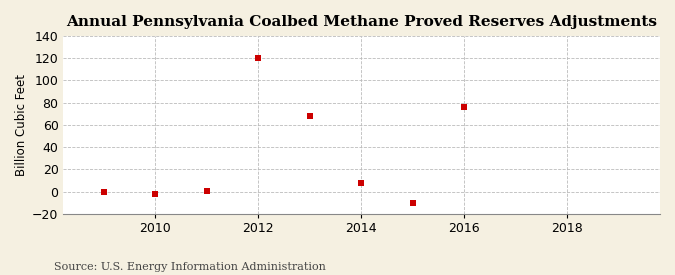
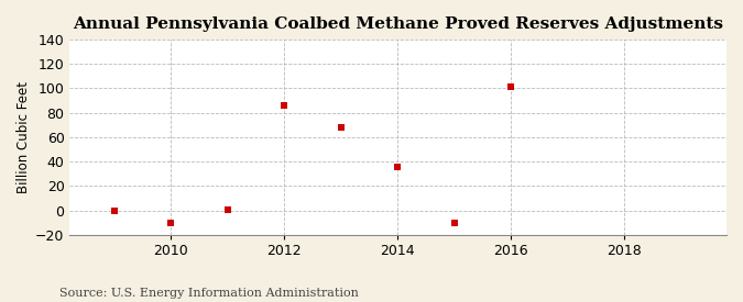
2010: -2 -> -10
2012: 120 -> 86
2014: 8 -> 36
2016: 76 -> 101
